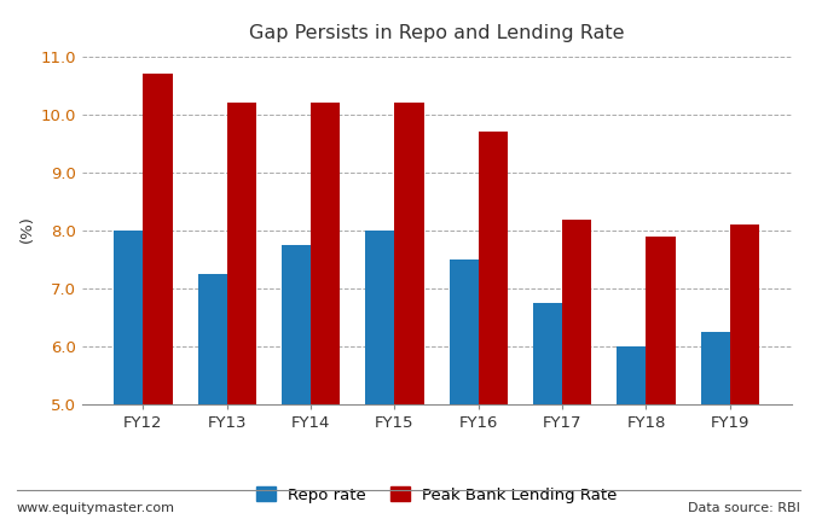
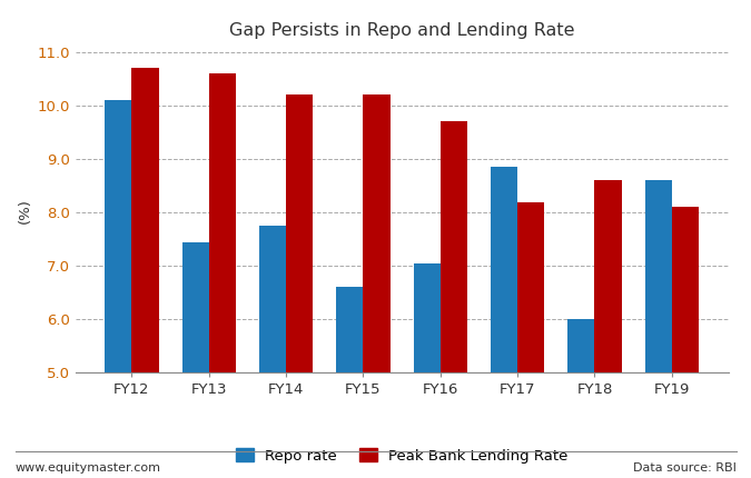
Repo rate/FY12: 8.00 -> 10.10
Repo rate/FY13: 7.25 -> 7.45
Peak Bank Lending Rate/FY13: 10.2 -> 10.6
Repo rate/FY15: 8.00 -> 6.60
Repo rate/FY16: 7.50 -> 7.05
Repo rate/FY17: 6.75 -> 8.85
Peak Bank Lending Rate/FY18: 7.9 -> 8.6
Repo rate/FY19: 6.25 -> 8.60
